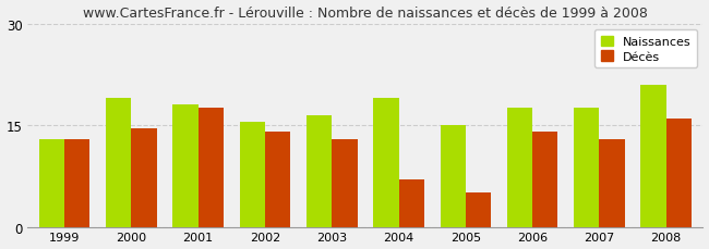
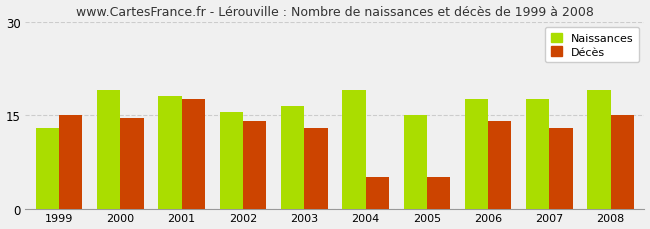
Décès/1999: 13.0 -> 15.0
Décès/2004: 7.0 -> 5.0
Naissances/2008: 21.0 -> 19.0
Décès/2008: 16.0 -> 15.0
